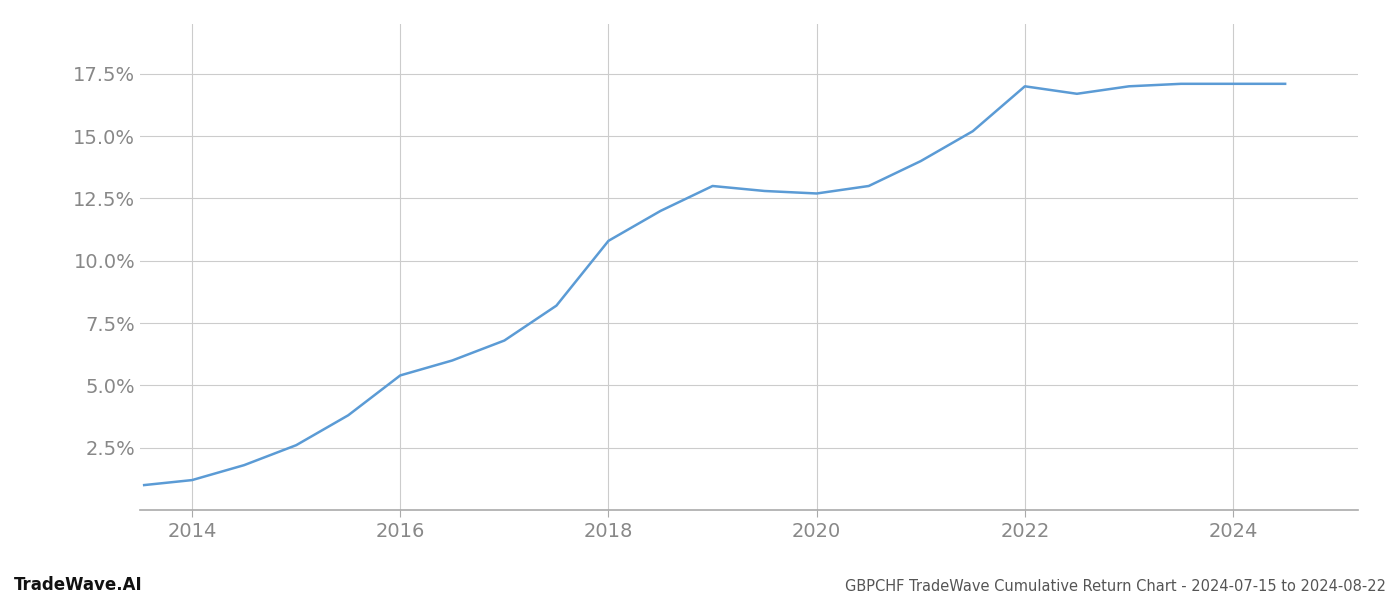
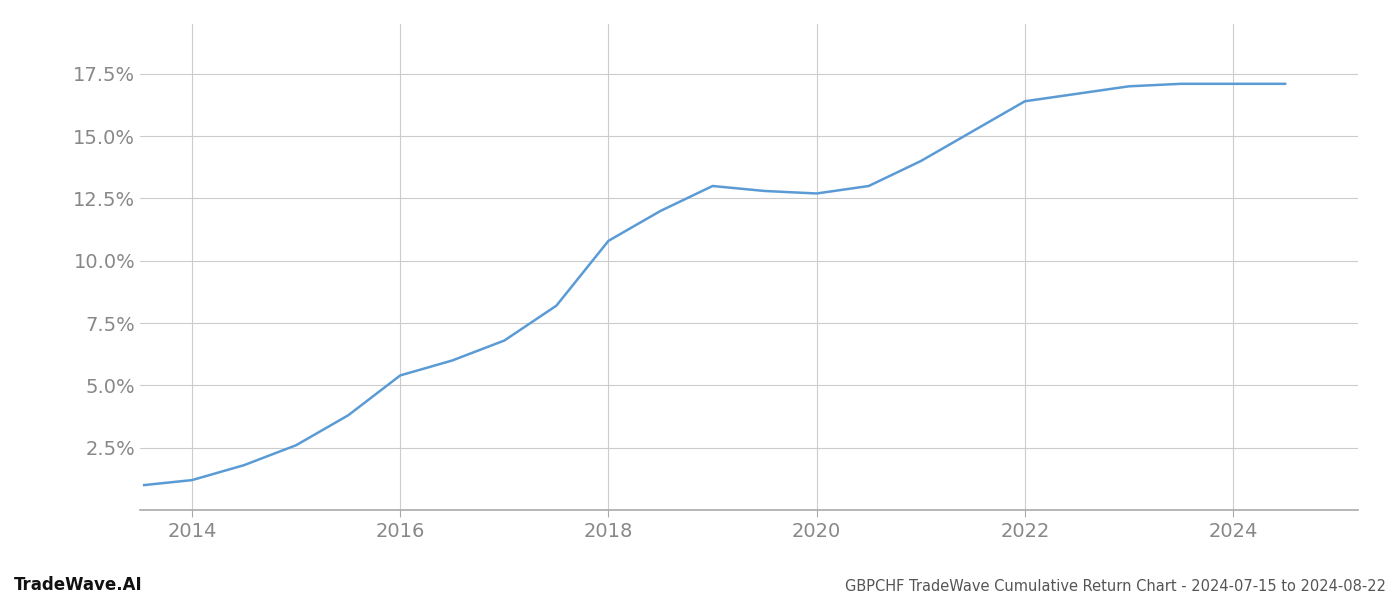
2022: 17.0% -> 16.4%
